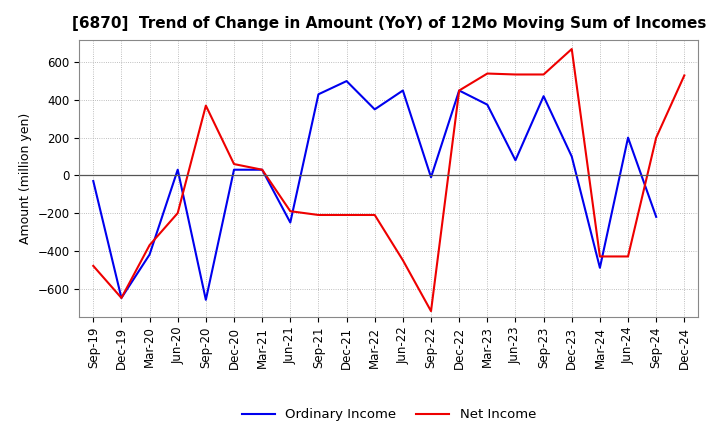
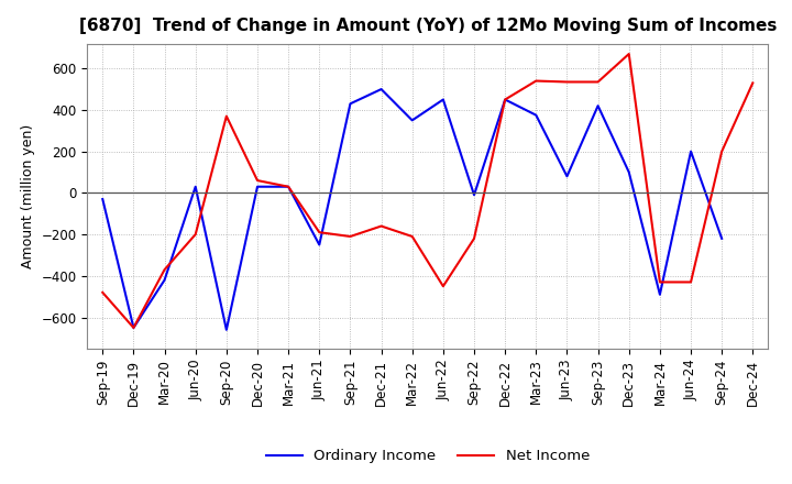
Net Income/Dec-21: -210 -> -160
Net Income/Sep-22: -720 -> -220
